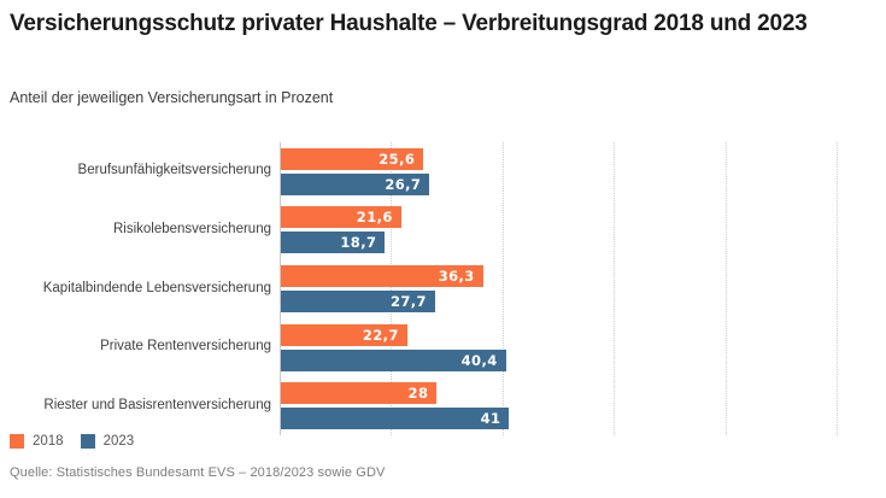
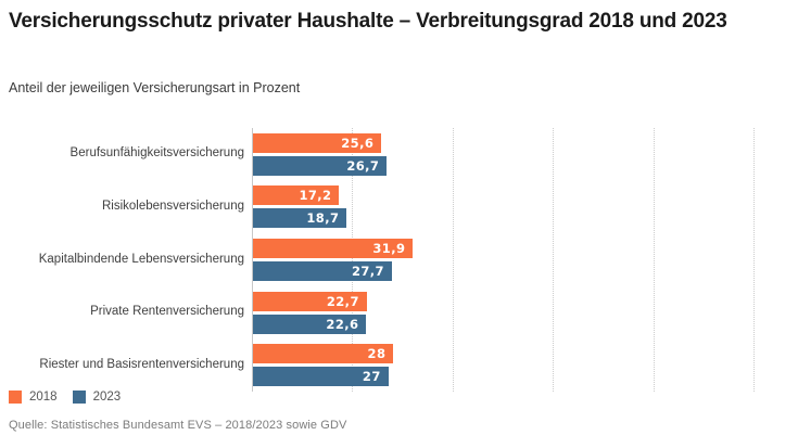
2018/Risikolebensversicherung: 21,6 -> 17,2
2018/Kapitalbindende Lebensversicherung: 36,3 -> 31,9
2023/Private Rentenversicherung: 40,4 -> 22,6
2023/Riester und Basisrentenversicherung: 41 -> 27
